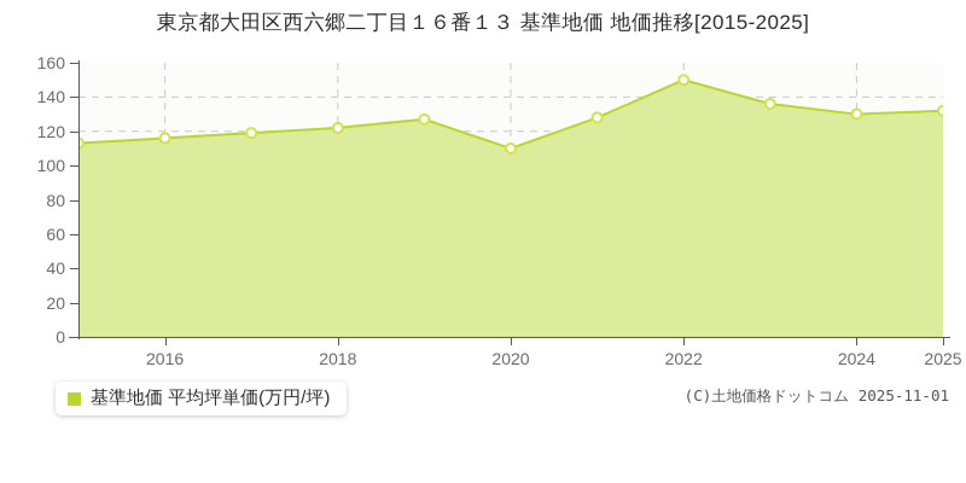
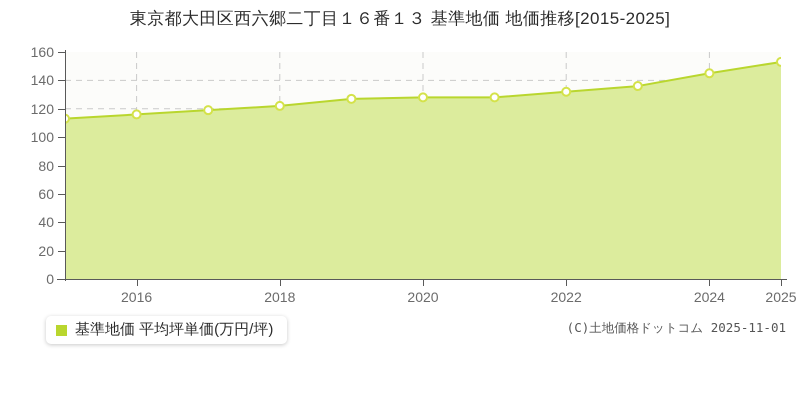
2020: 110 -> 128
2022: 150 -> 132
2024: 130 -> 145
2025: 132 -> 153
